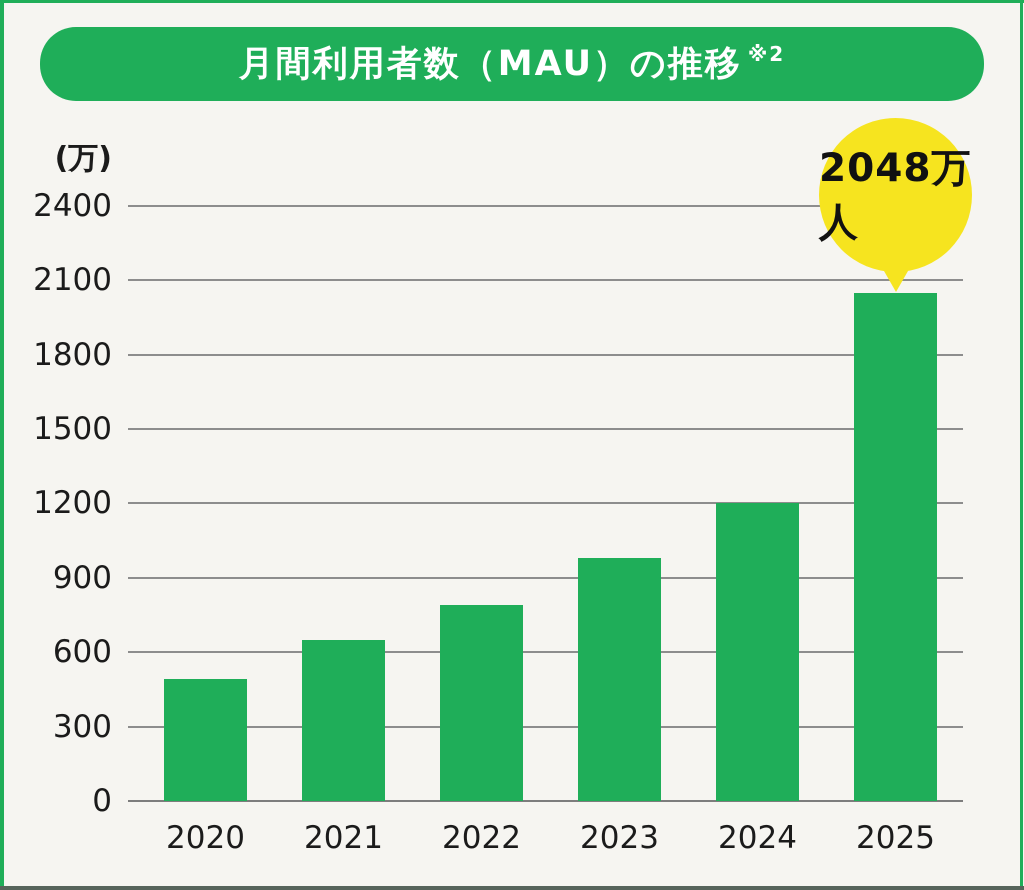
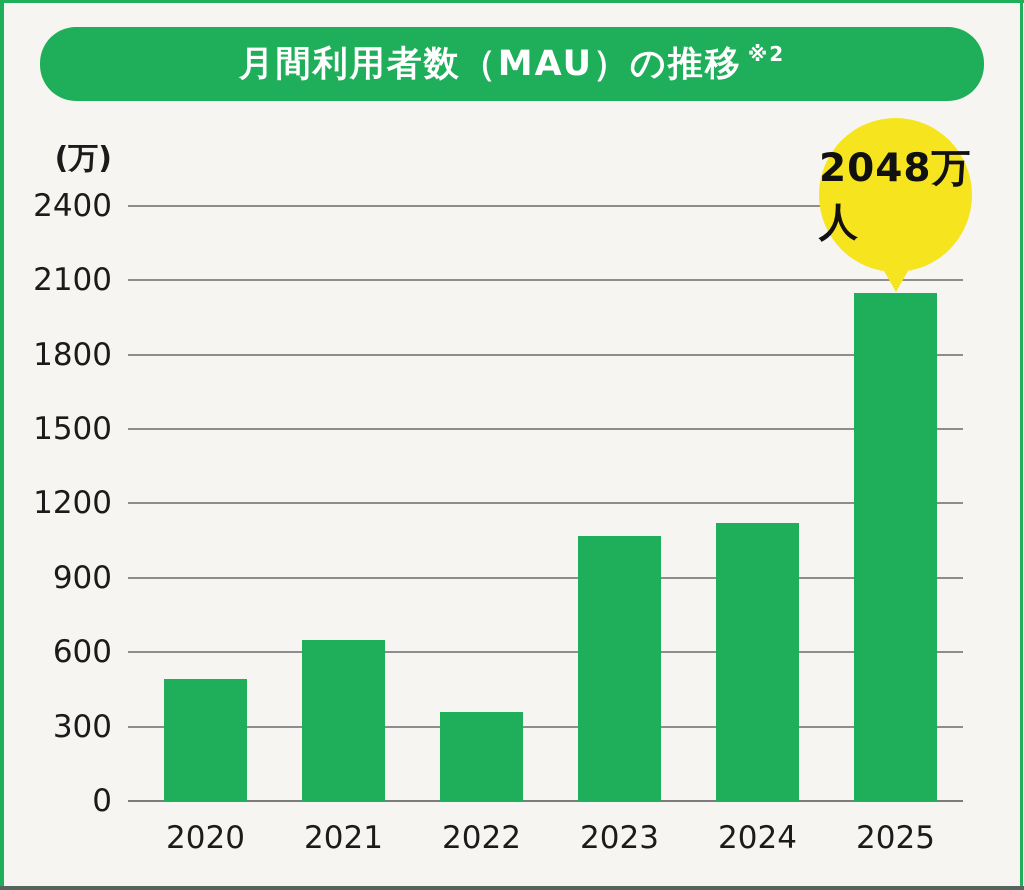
2022: 790 -> 360
2023: 980 -> 1070
2024: 1200 -> 1120
